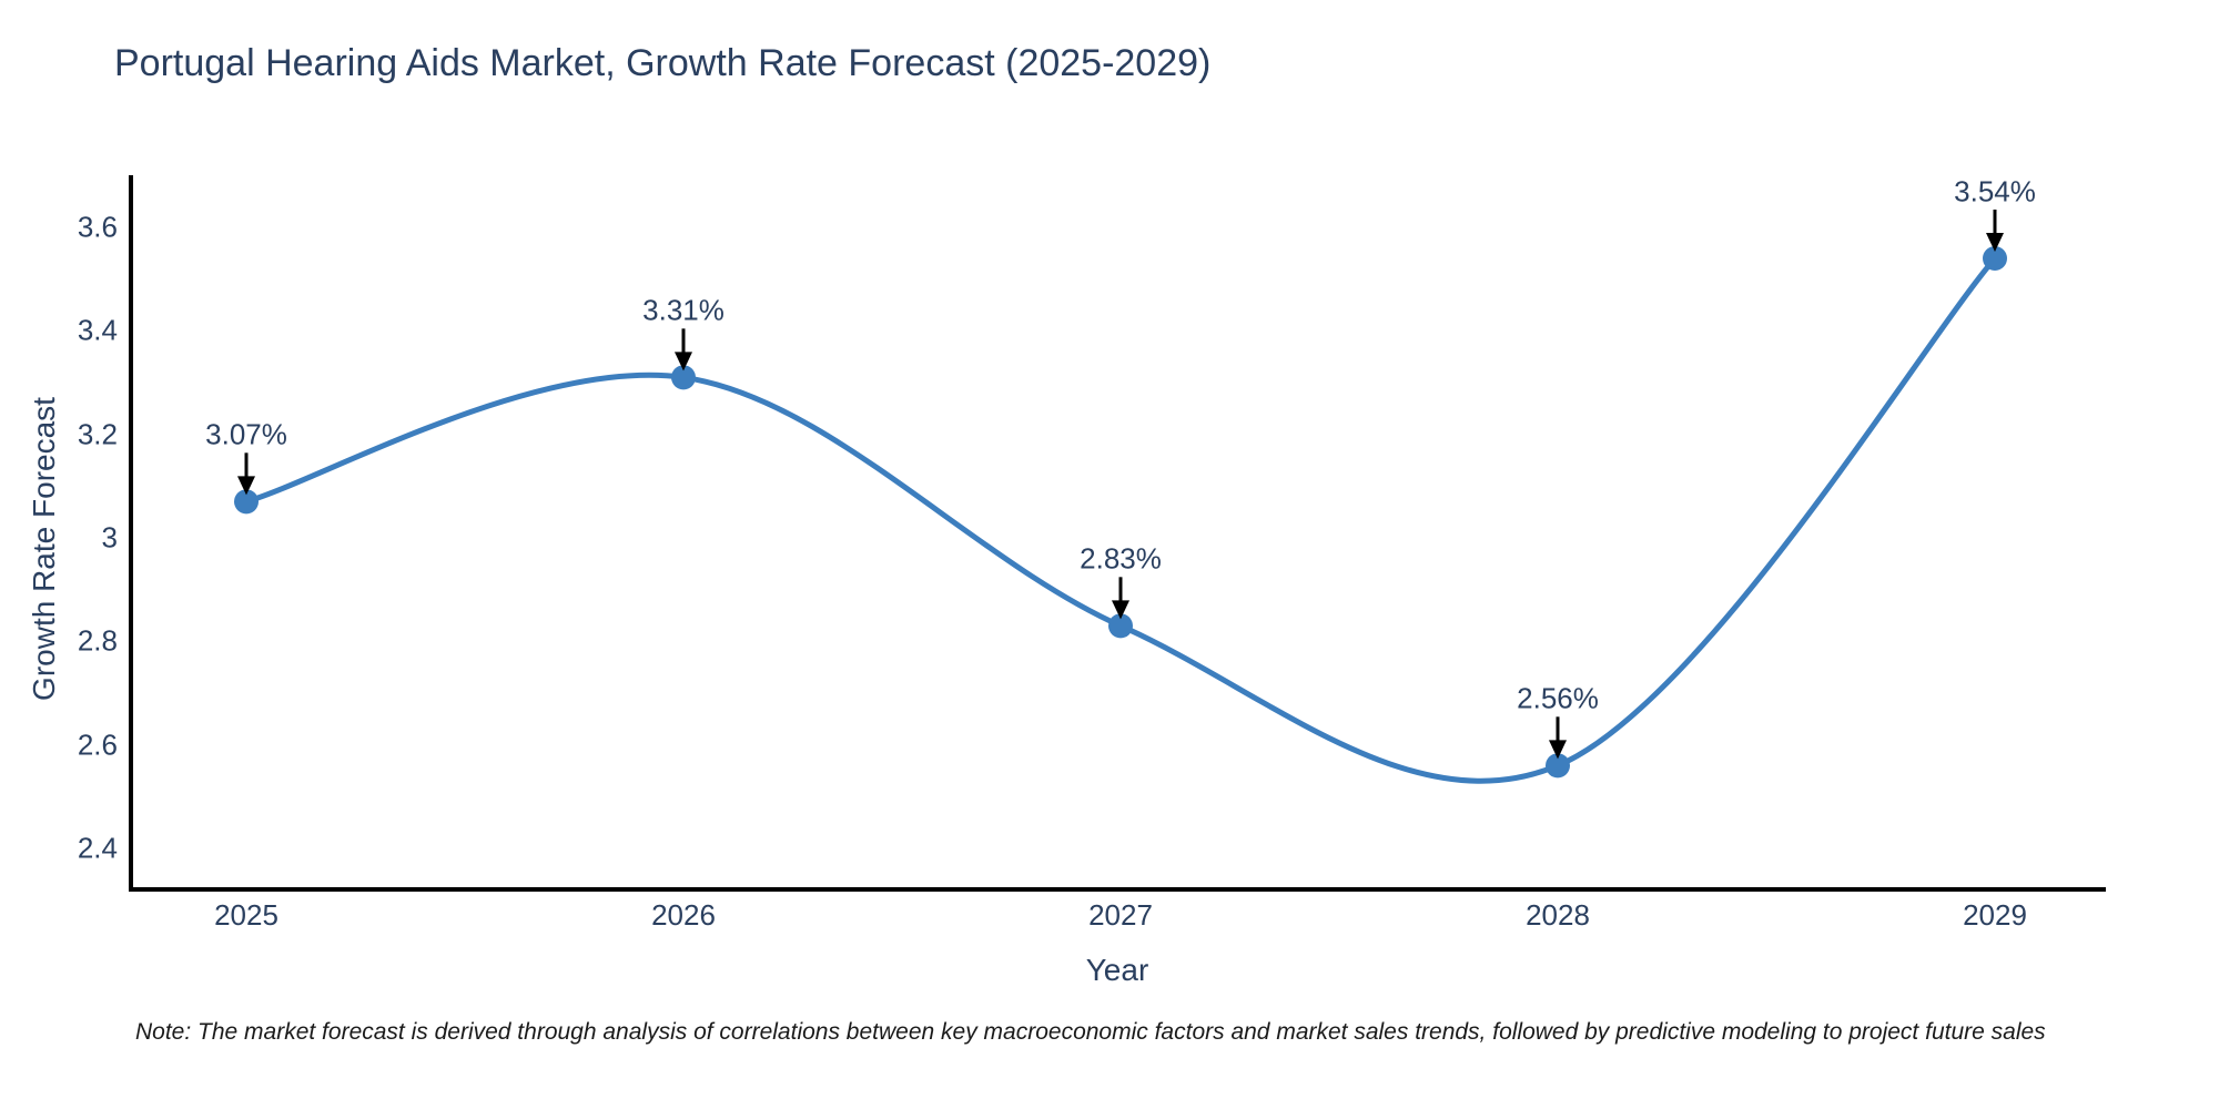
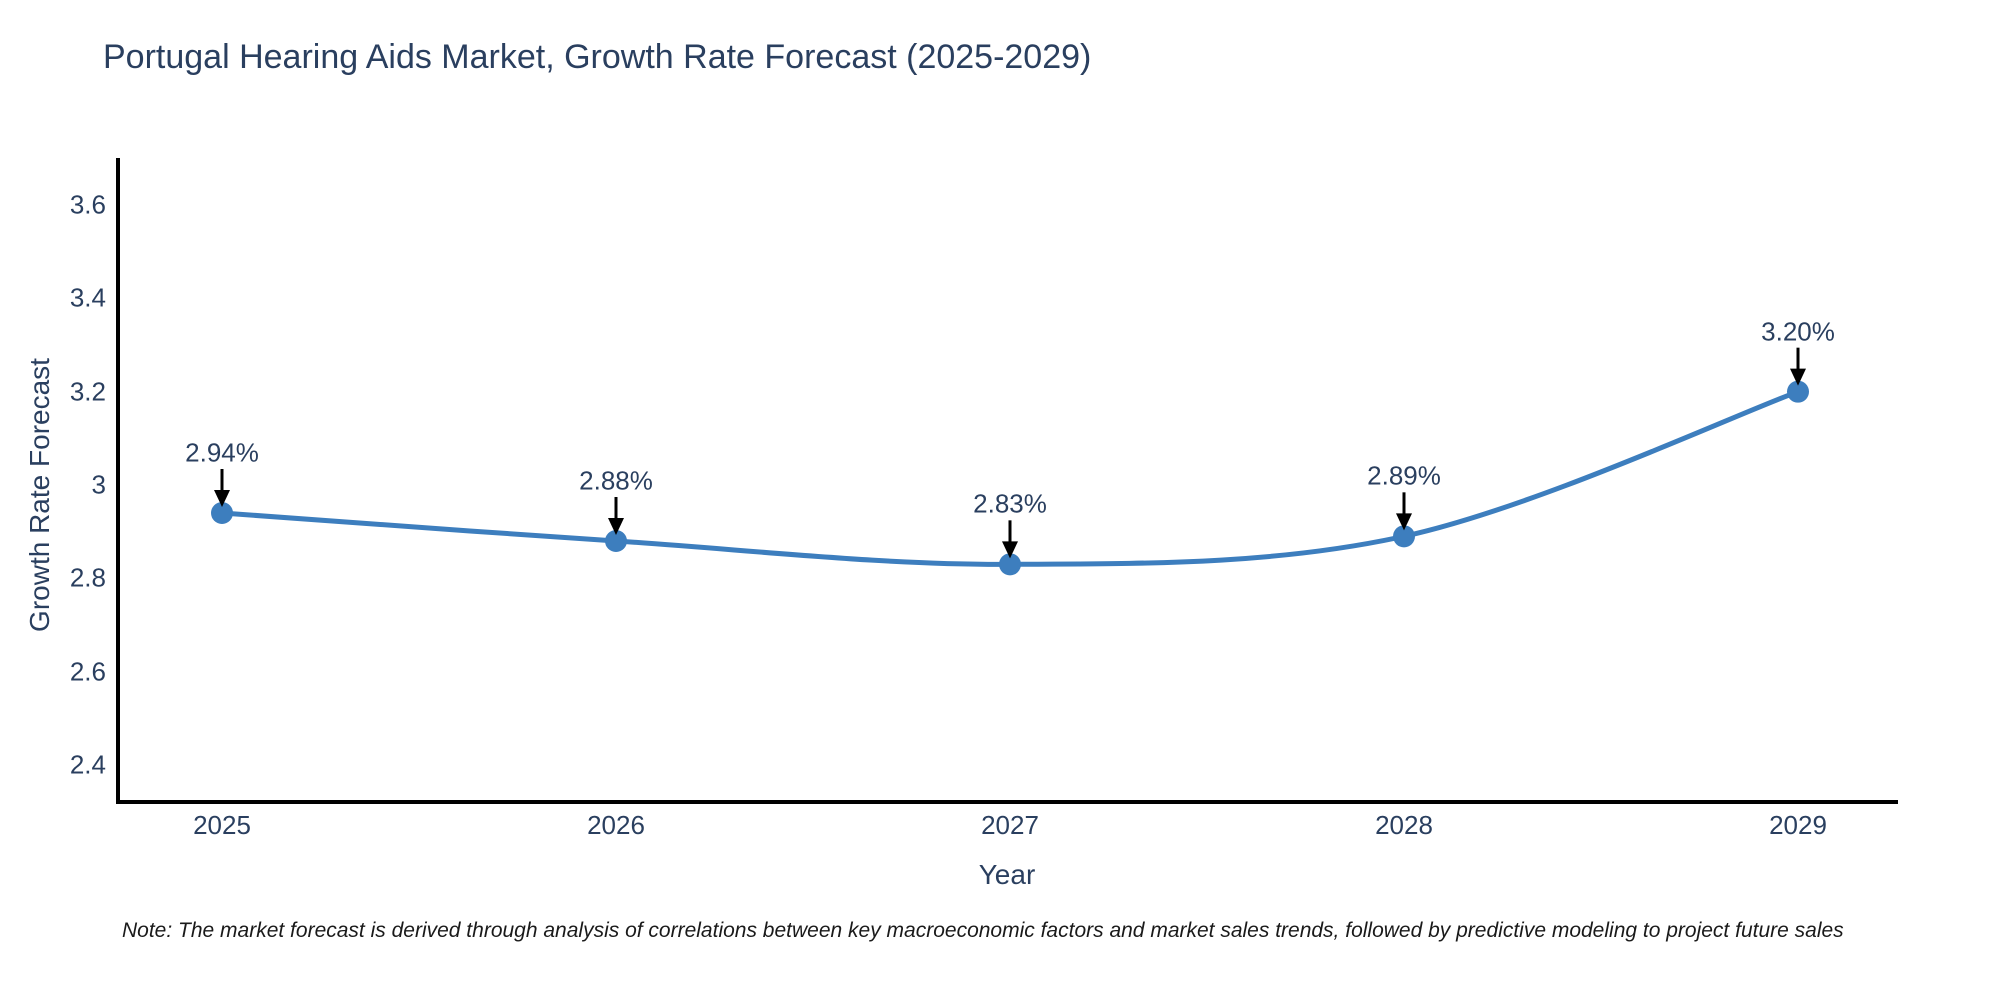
2025: 3.07% -> 2.94%
2026: 3.31% -> 2.88%
2028: 2.56% -> 2.89%
2029: 3.54% -> 3.20%
